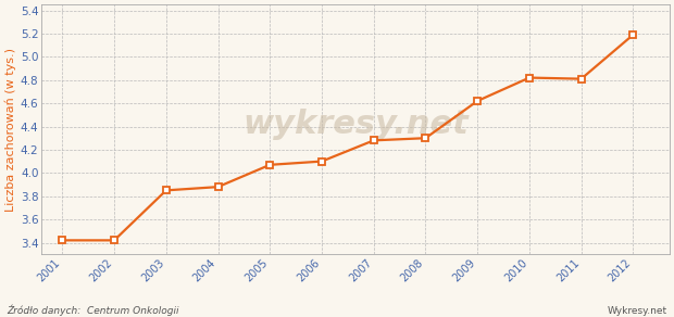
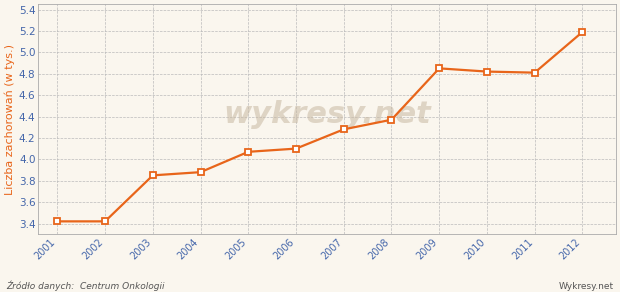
2008: 4.30 -> 4.37
2009: 4.62 -> 4.85
